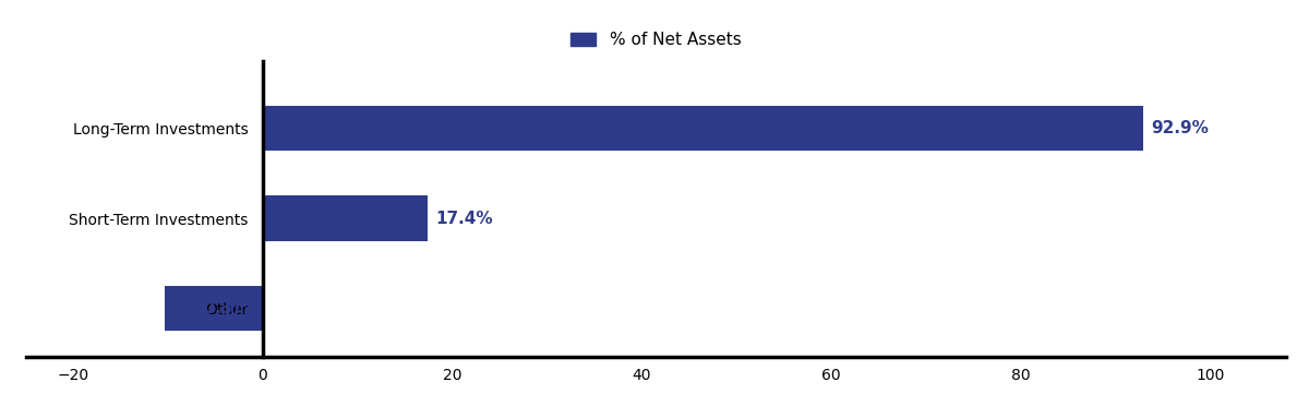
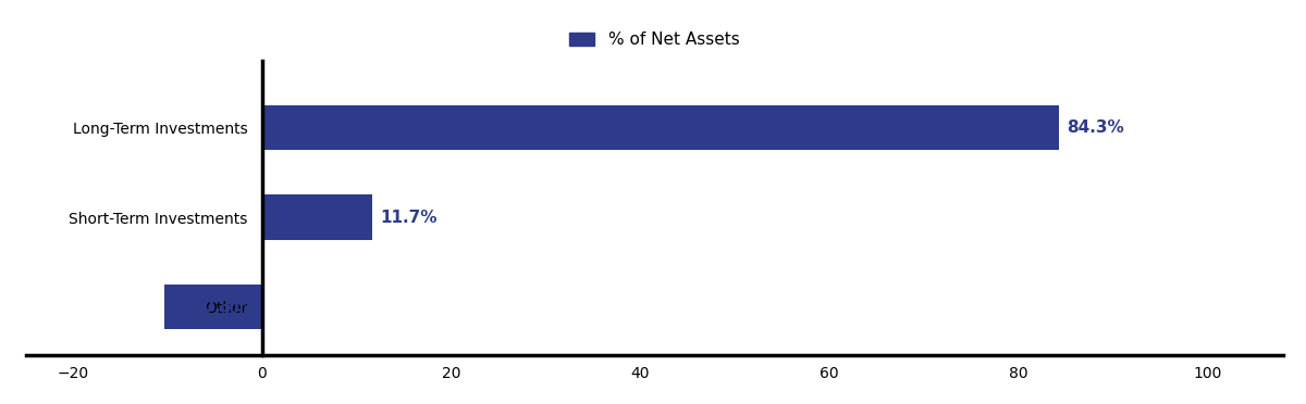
Long-Term Investments: 92.9% -> 84.3%
Short-Term Investments: 17.4% -> 11.7%
